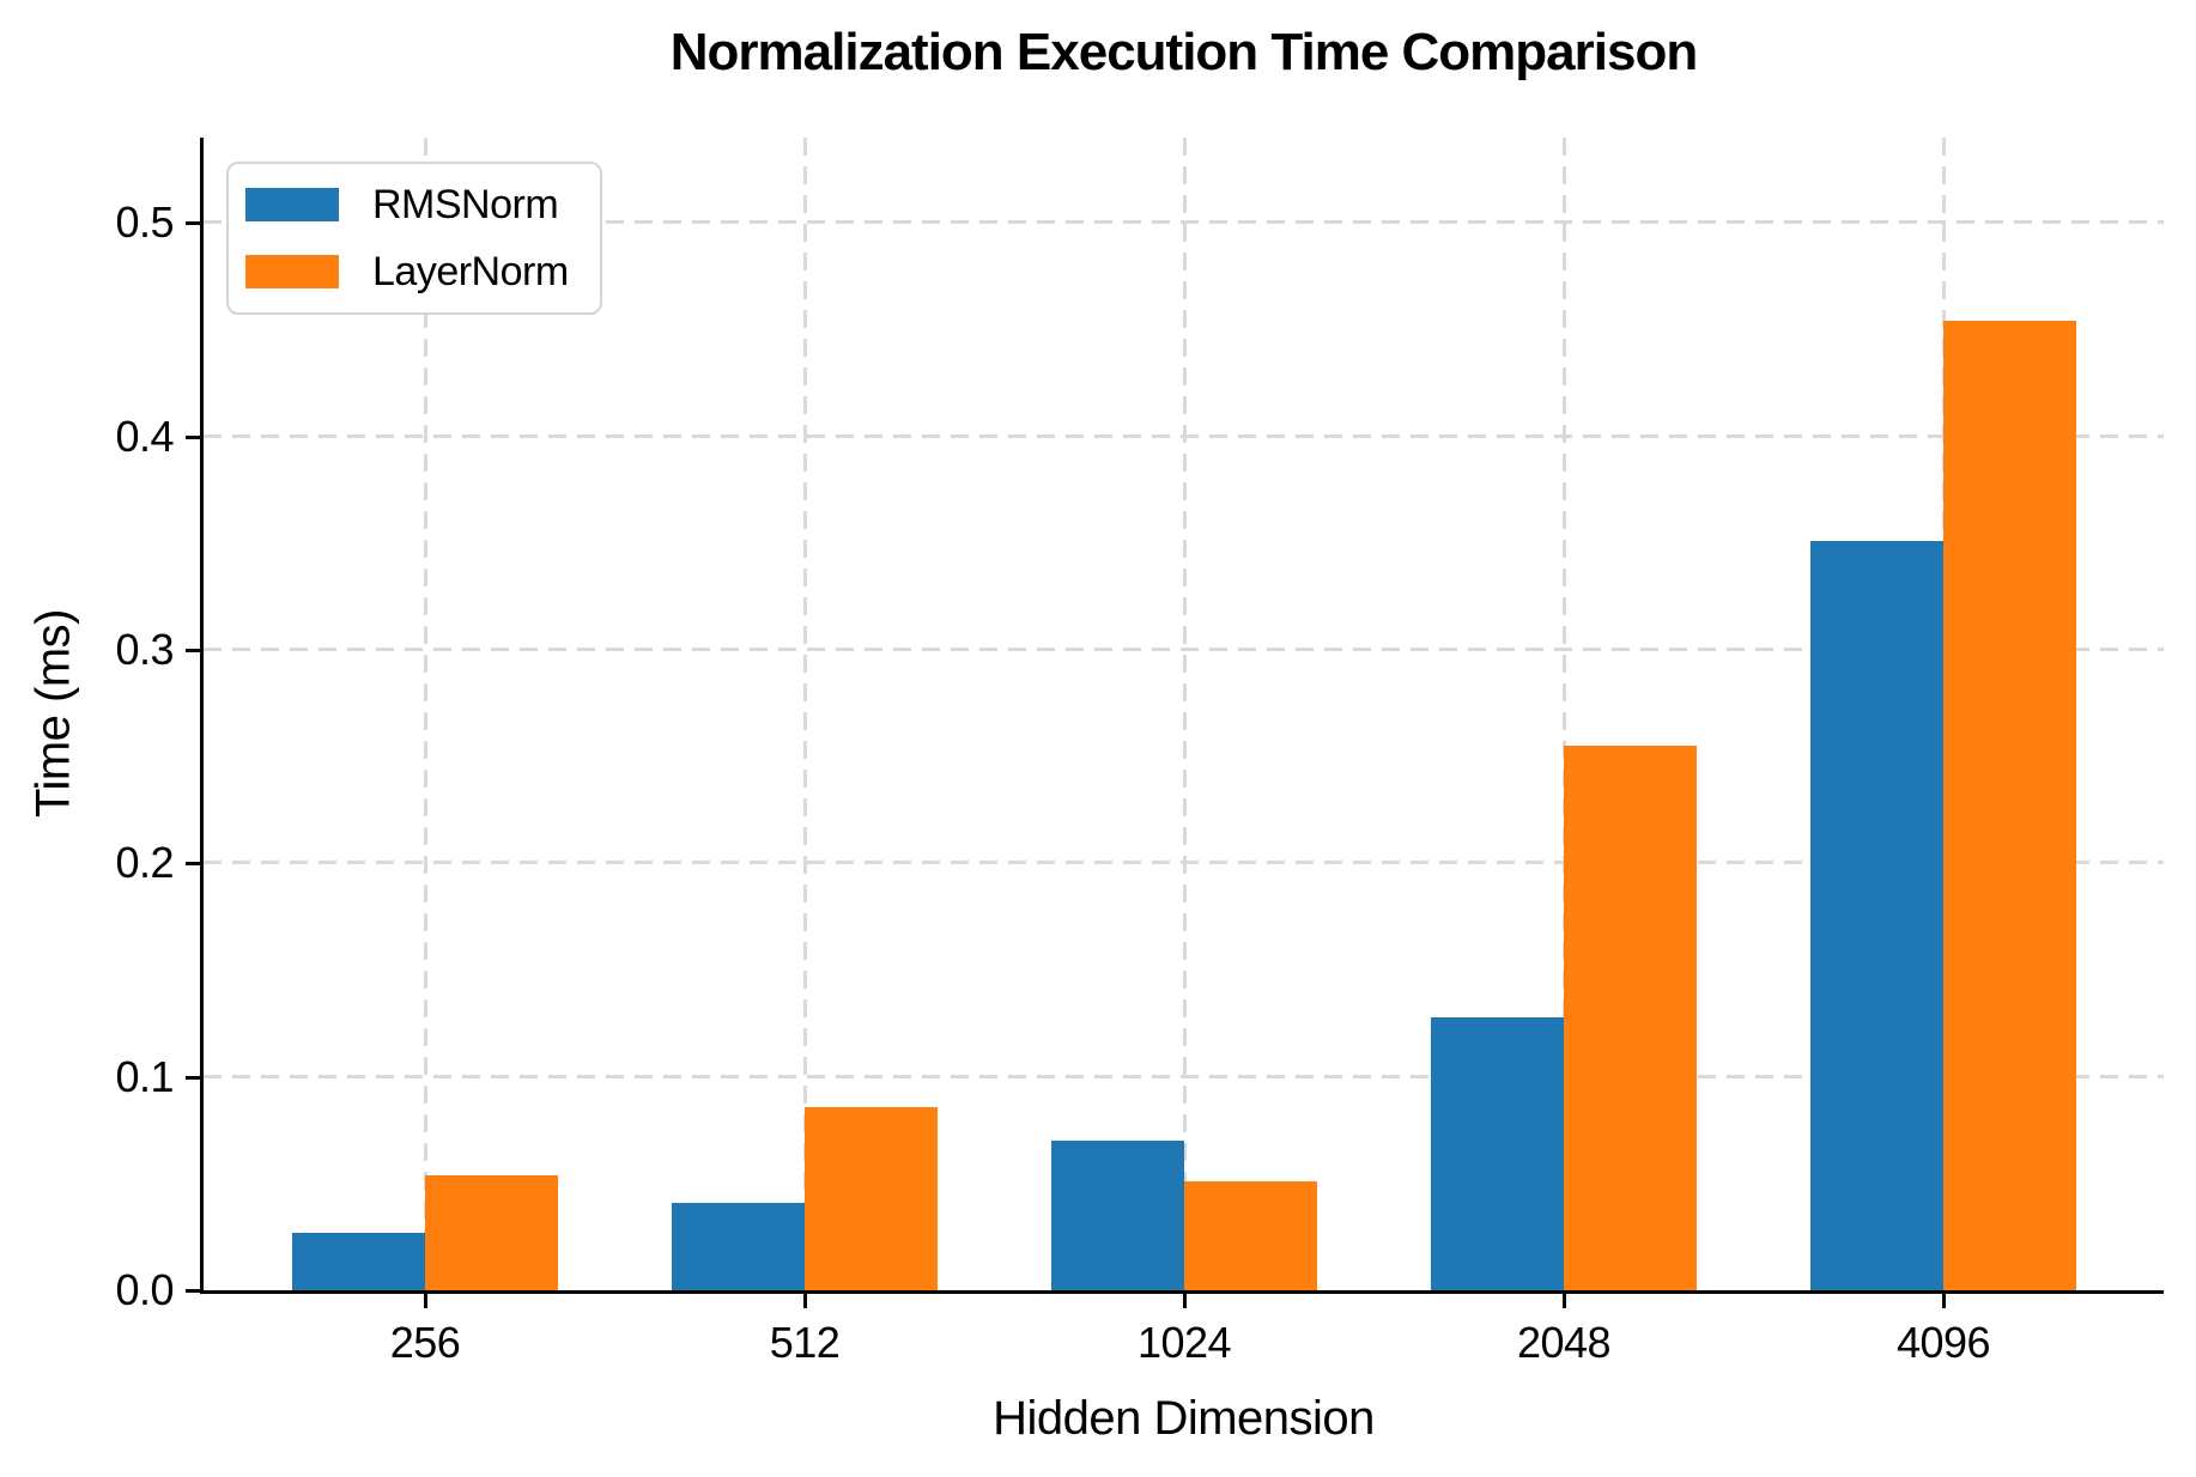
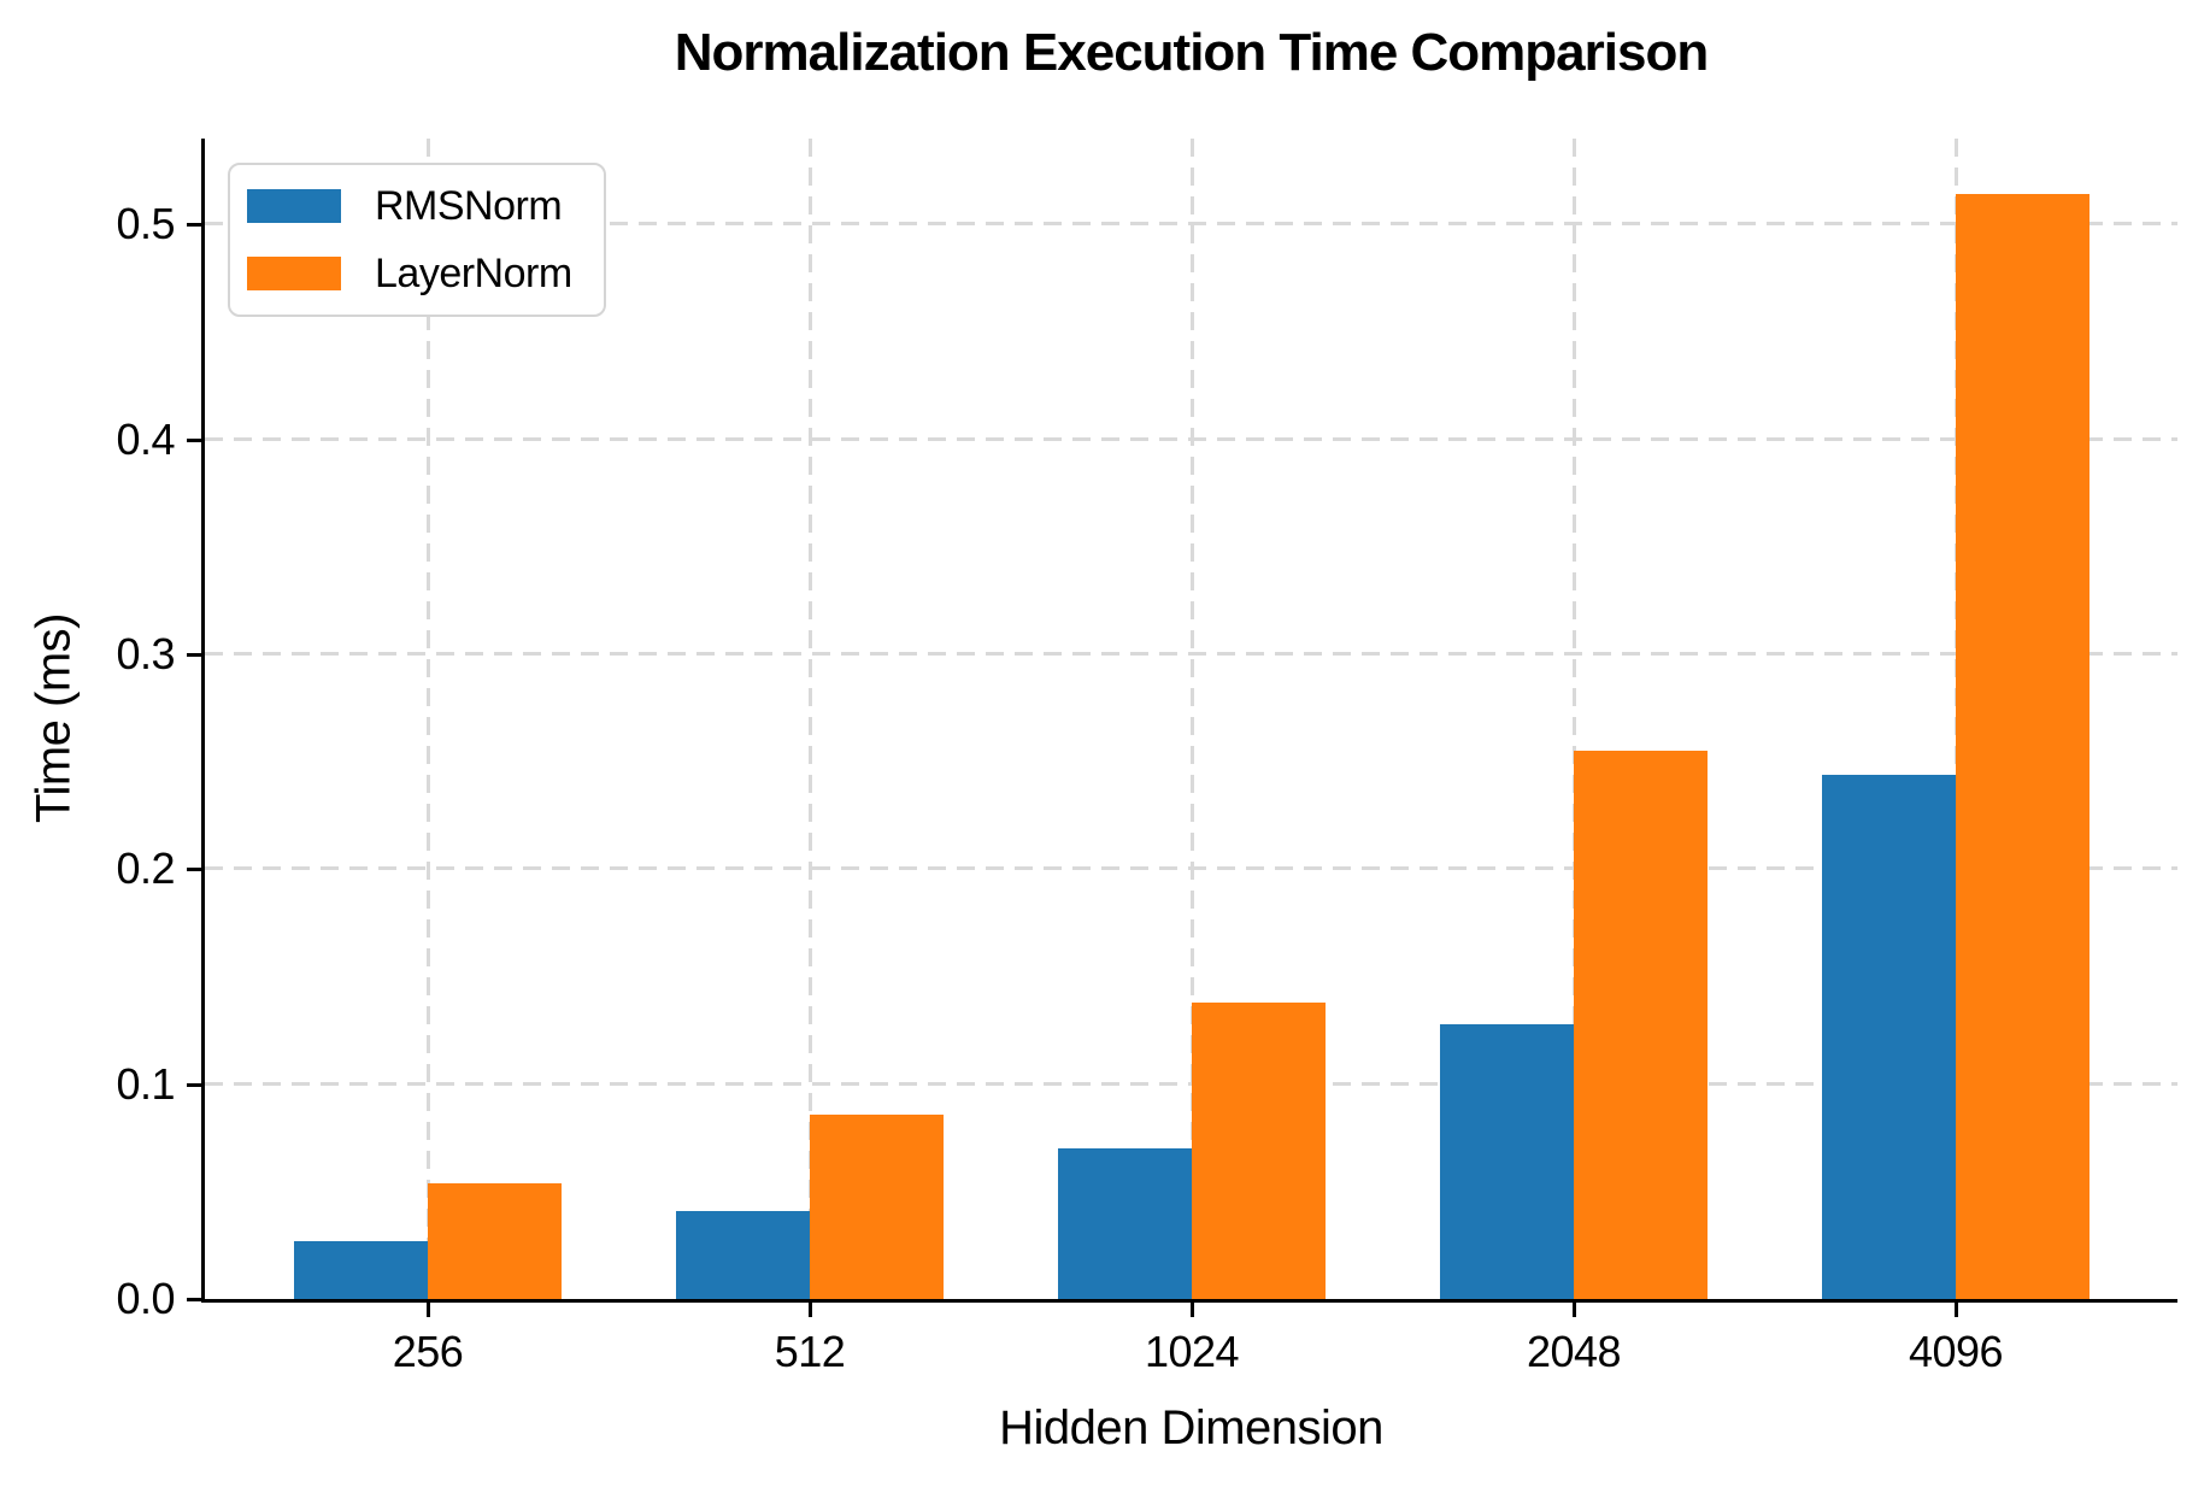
LayerNorm/1024: 0.051 -> 0.138
RMSNorm/4096: 0.351 -> 0.244
LayerNorm/4096: 0.454 -> 0.514
